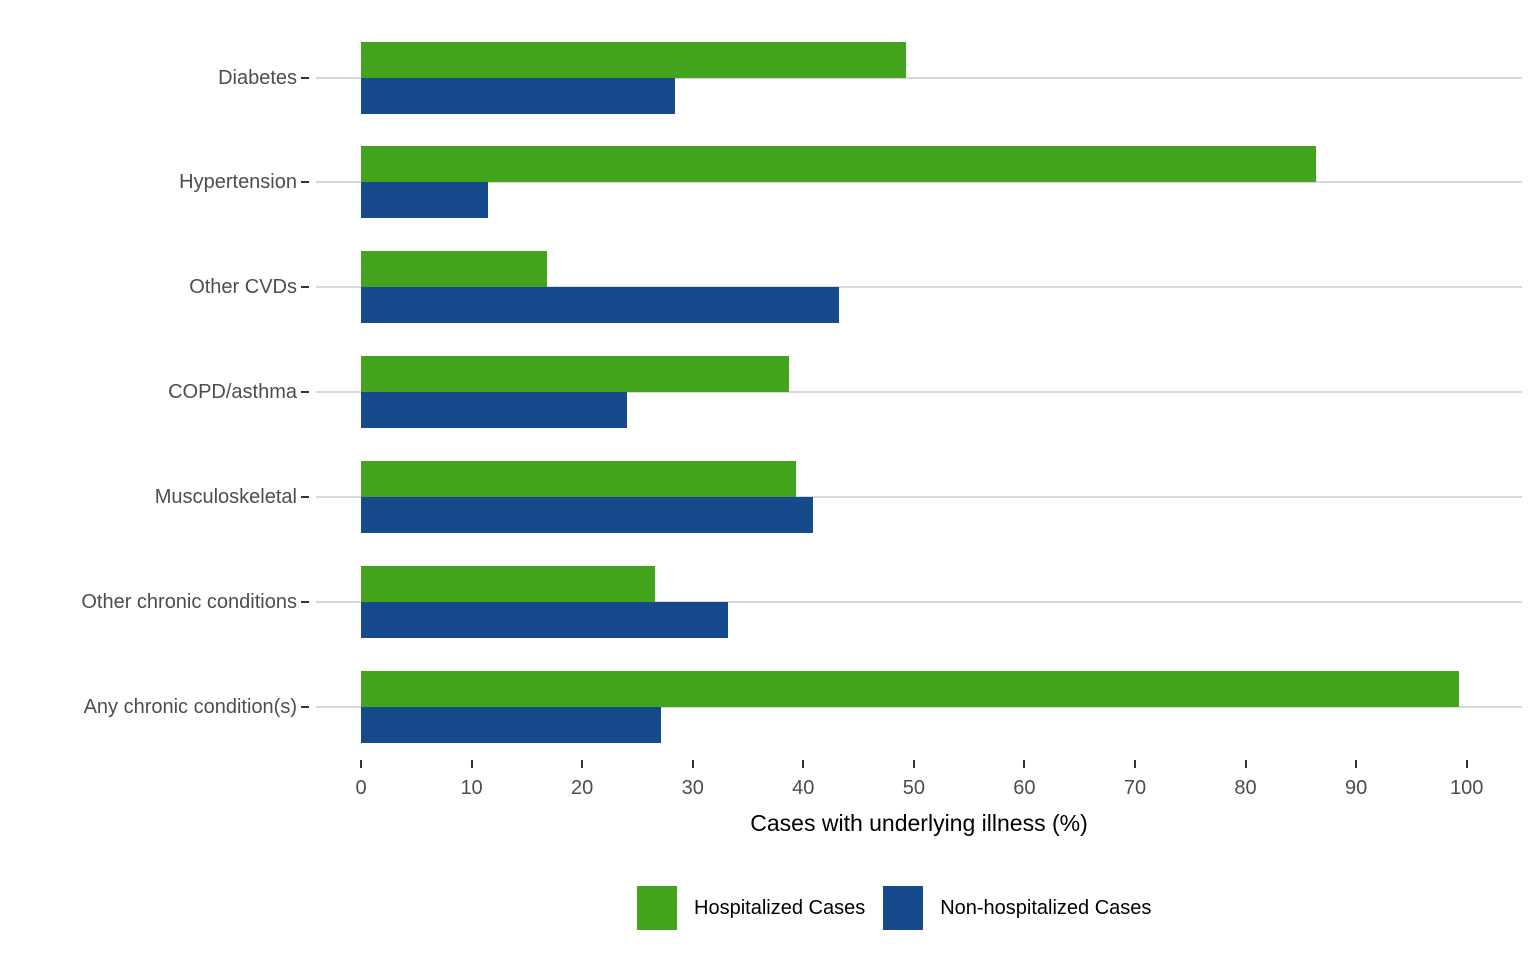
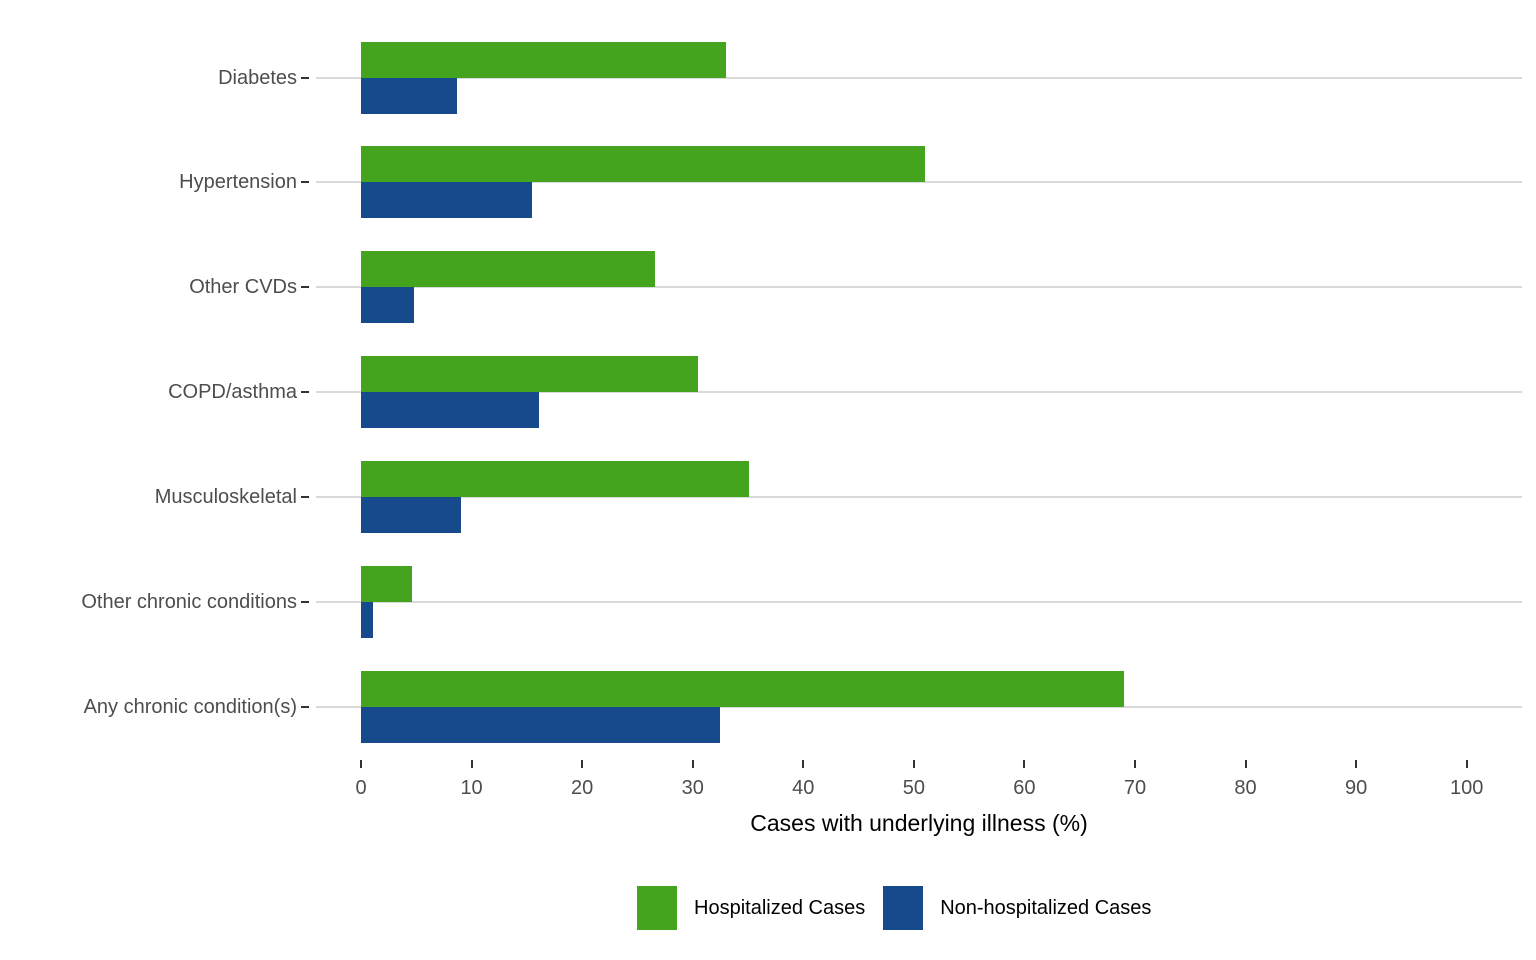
Hospitalized Cases/Diabetes: 49.3 -> 33.0
Non-hospitalized Cases/Diabetes: 28.4 -> 8.7
Hospitalized Cases/Hypertension: 86.4 -> 51.0
Non-hospitalized Cases/Hypertension: 11.5 -> 15.5
Hospitalized Cases/Other CVDs: 16.8 -> 26.6
Non-hospitalized Cases/Other CVDs: 43.2 -> 4.8
Hospitalized Cases/COPD/asthma: 38.7 -> 30.5
Non-hospitalized Cases/COPD/asthma: 24.1 -> 16.1
Hospitalized Cases/Musculoskeletal: 39.3 -> 35.1
Non-hospitalized Cases/Musculoskeletal: 40.9 -> 9.0
Hospitalized Cases/Other chronic conditions: 26.6 -> 4.6
Non-hospitalized Cases/Other chronic conditions: 33.2 -> 1.1
Hospitalized Cases/Any chronic condition(s): 99.3 -> 69.0
Non-hospitalized Cases/Any chronic condition(s): 27.1 -> 32.5
